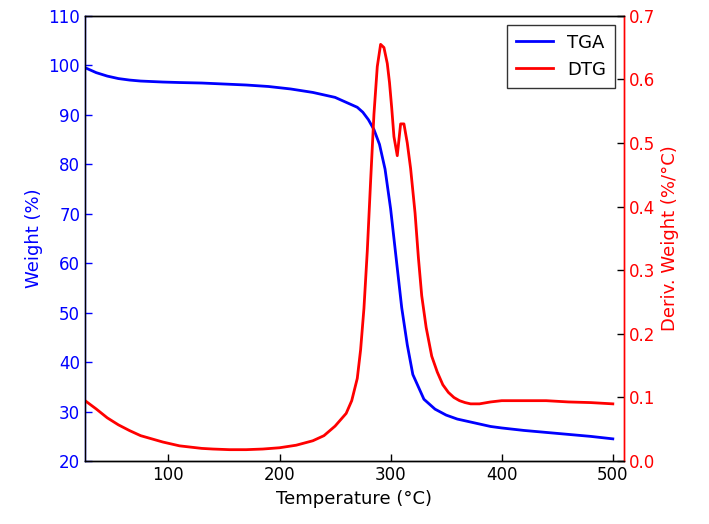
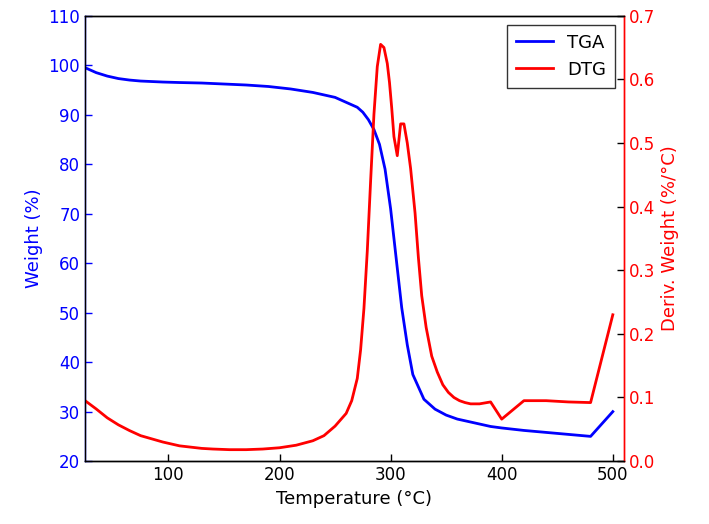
DTG/400: 0.095 -> 0.066
TGA/500: 24.5 -> 30.0
DTG/500: 0.090 -> 0.230
